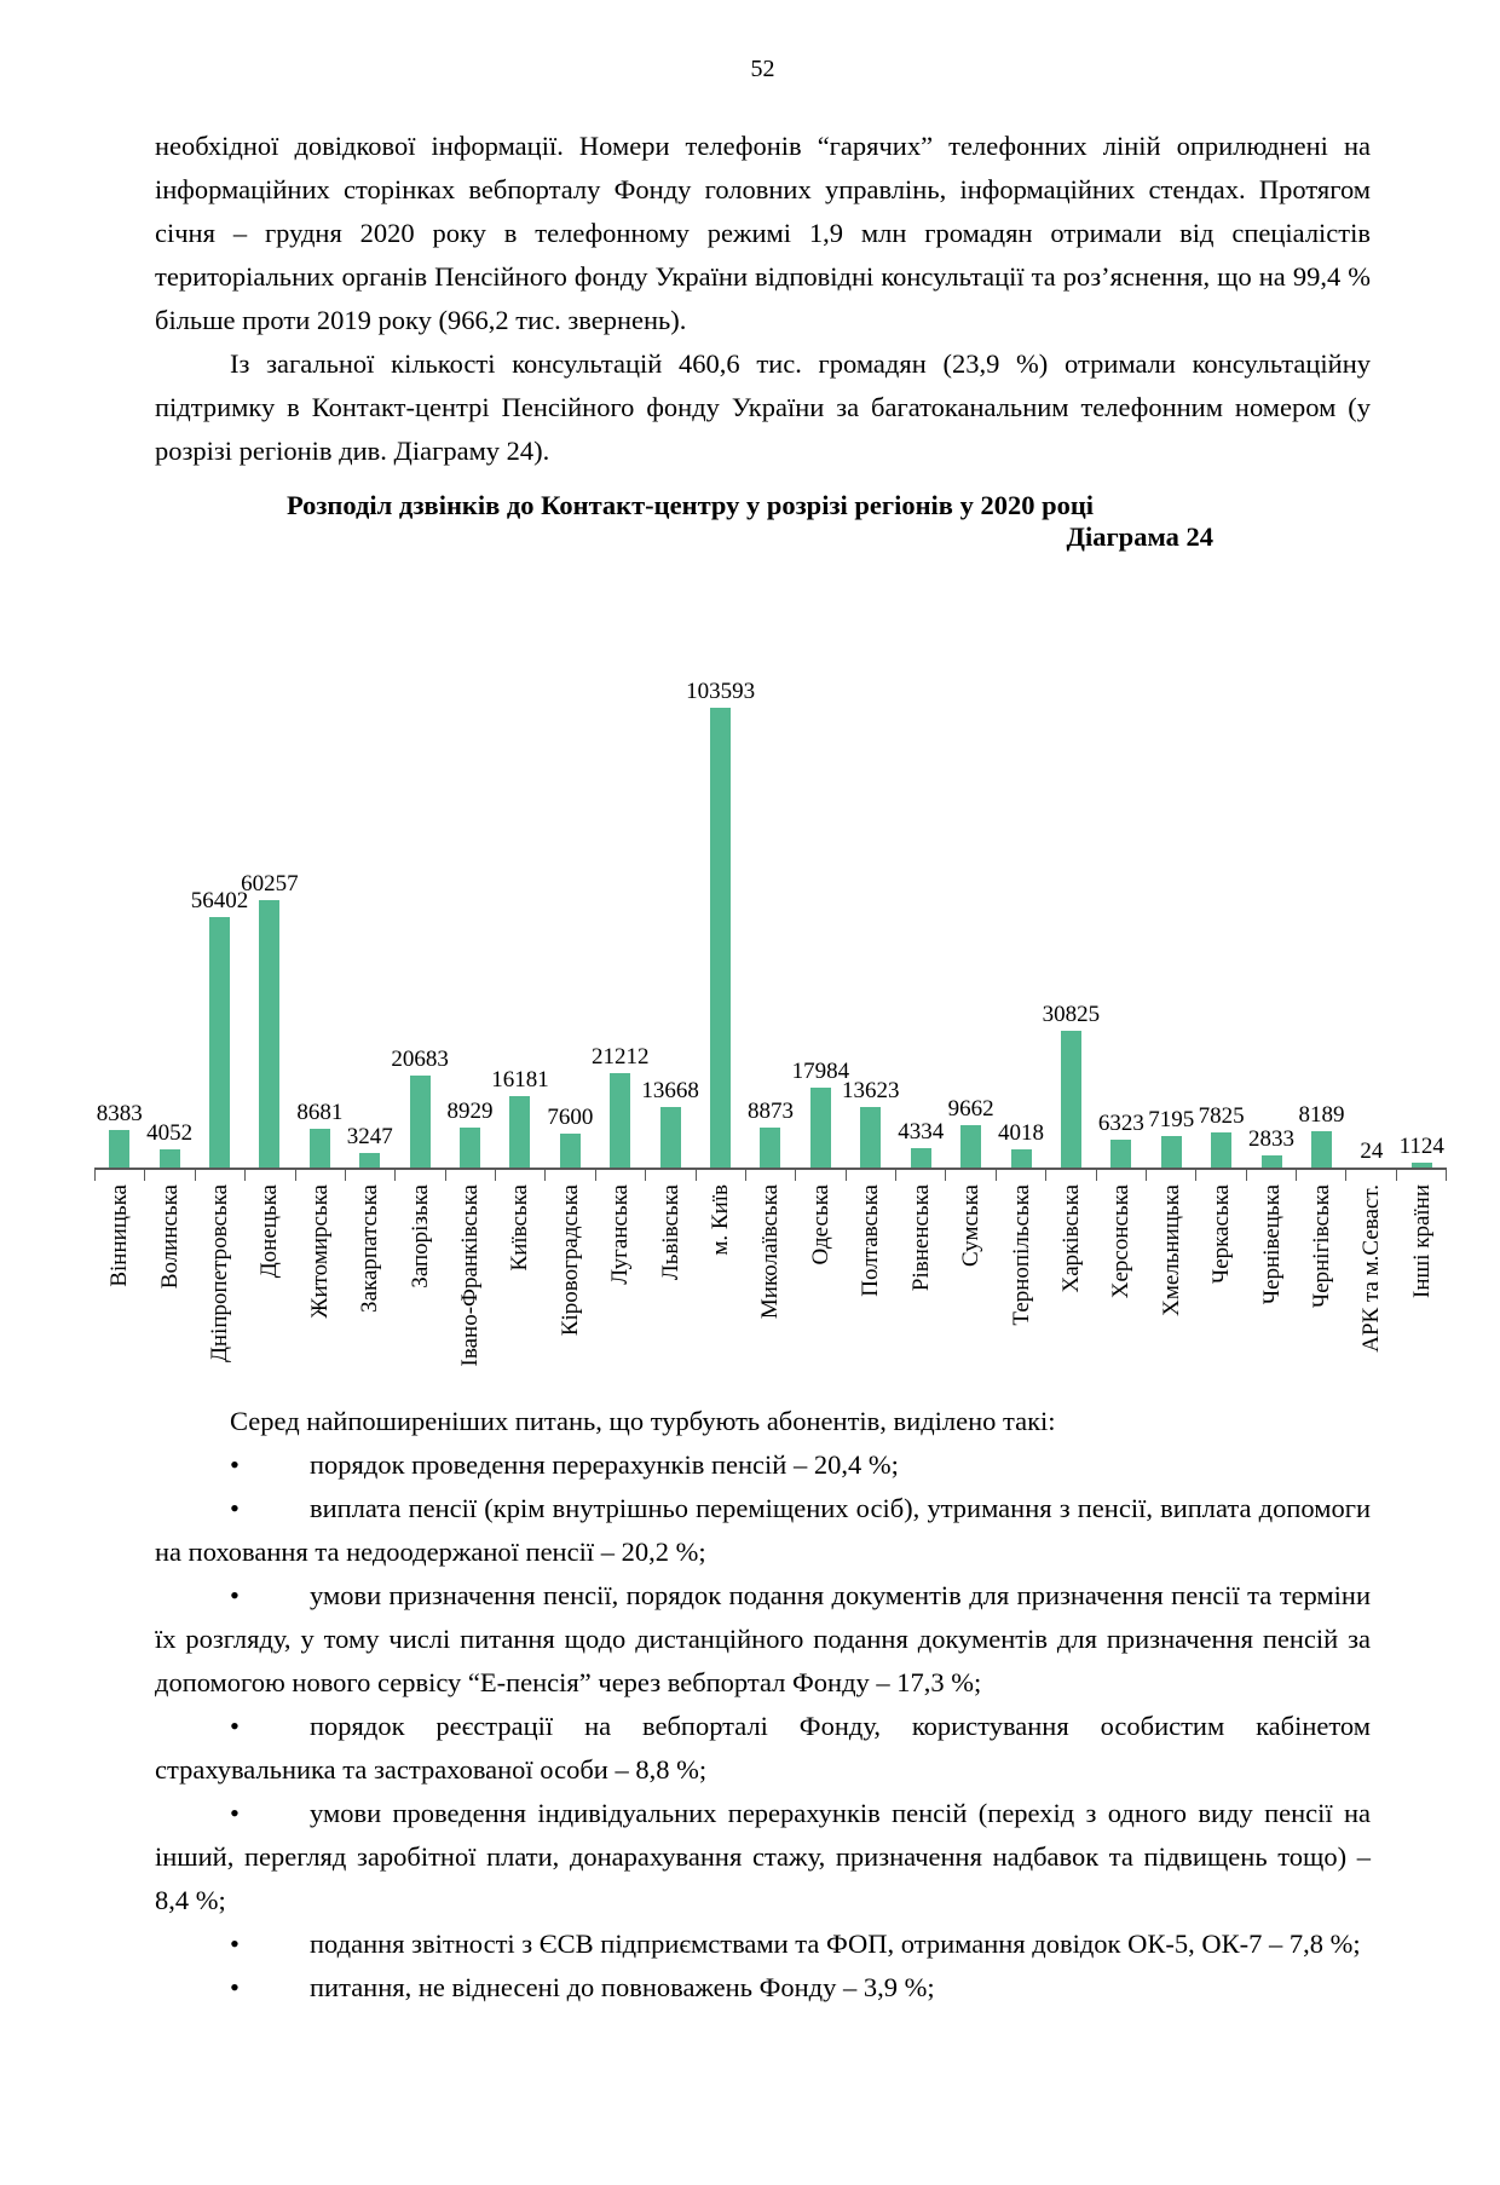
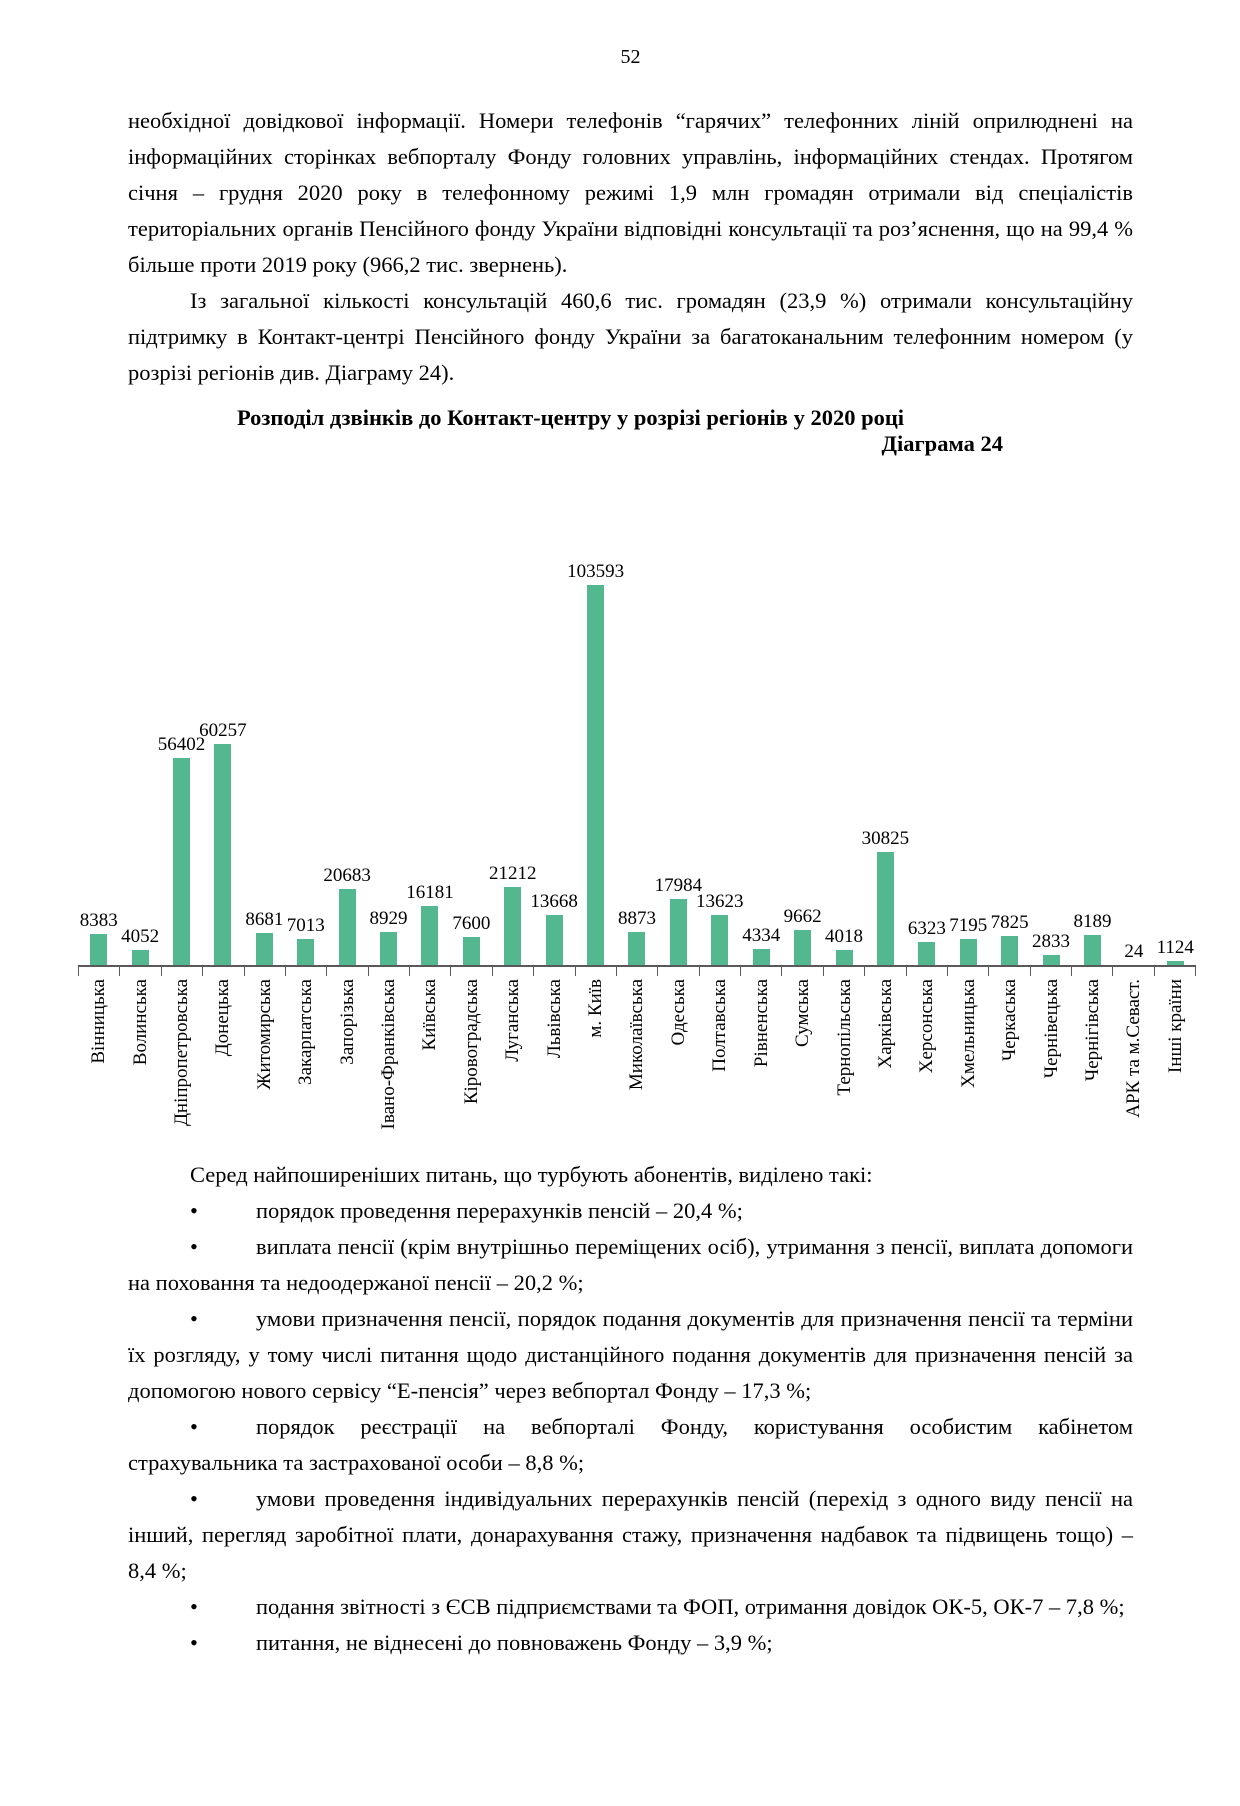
Закарпатська: 3247 -> 7013
